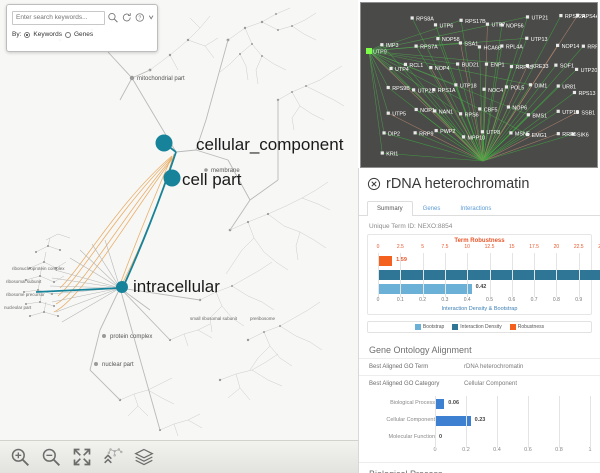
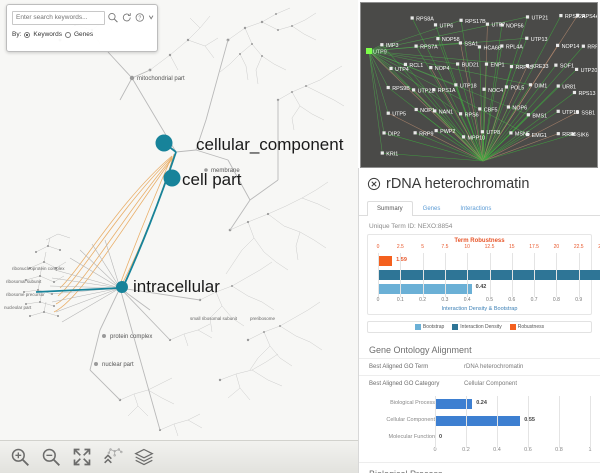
Gene Ontology Alignment/Biological Process: 0.06 -> 0.24
Gene Ontology Alignment/Cellular Component: 0.23 -> 0.55
